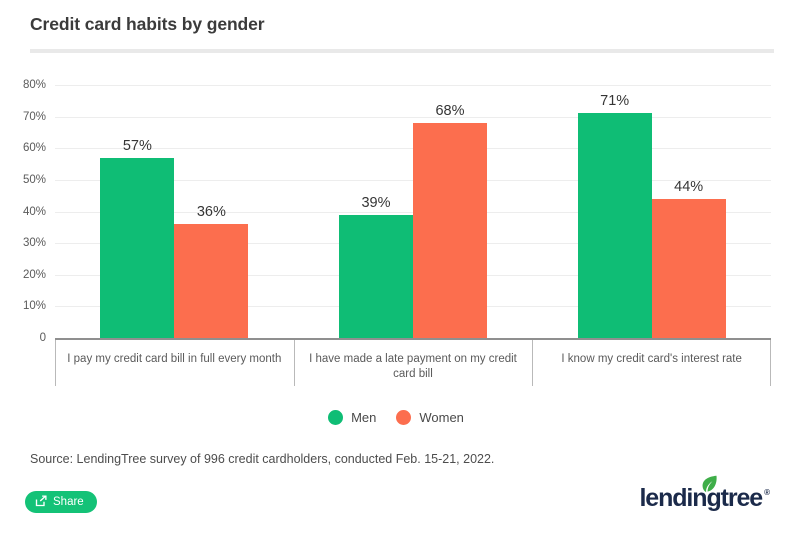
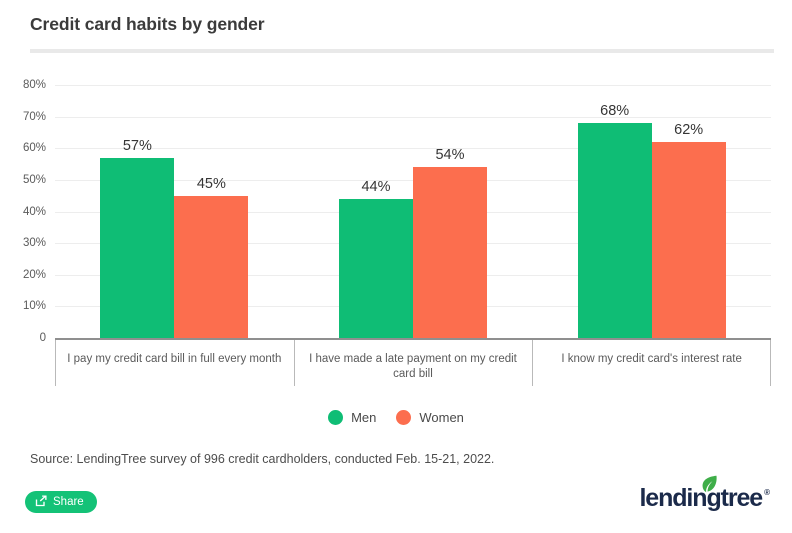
Women/I pay my credit card bill in full every month: 36% -> 45%
Men/I have made a late payment on my credit card bill: 39% -> 44%
Women/I have made a late payment on my credit card bill: 68% -> 54%
Men/I know my credit card's interest rate: 71% -> 68%
Women/I know my credit card's interest rate: 44% -> 62%
